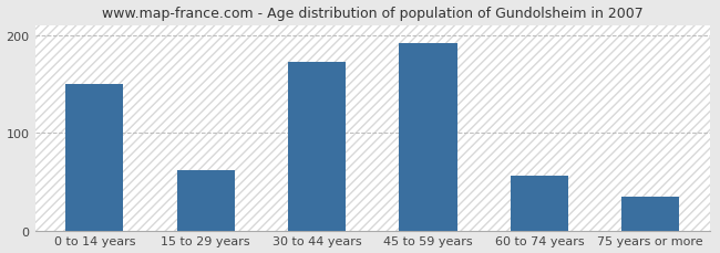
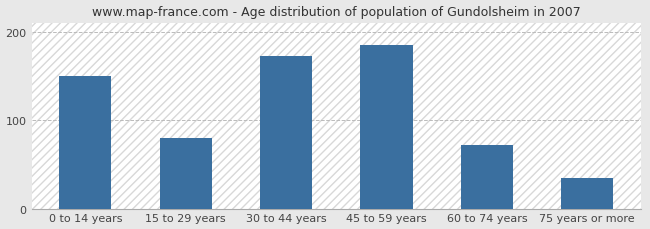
15 to 29 years: 62 -> 80
45 to 59 years: 192 -> 185
60 to 74 years: 56 -> 72
